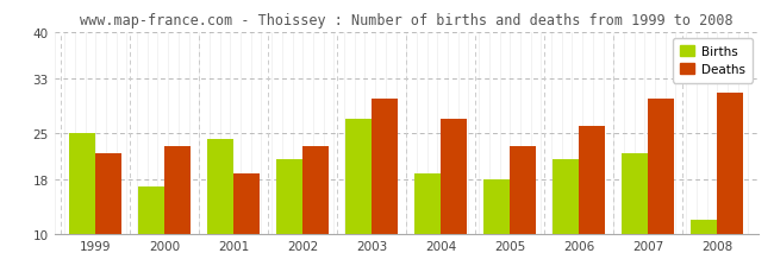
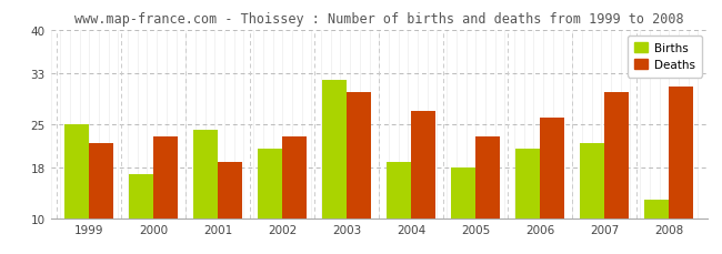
Births/2003: 27 -> 32
Births/2008: 12 -> 13
